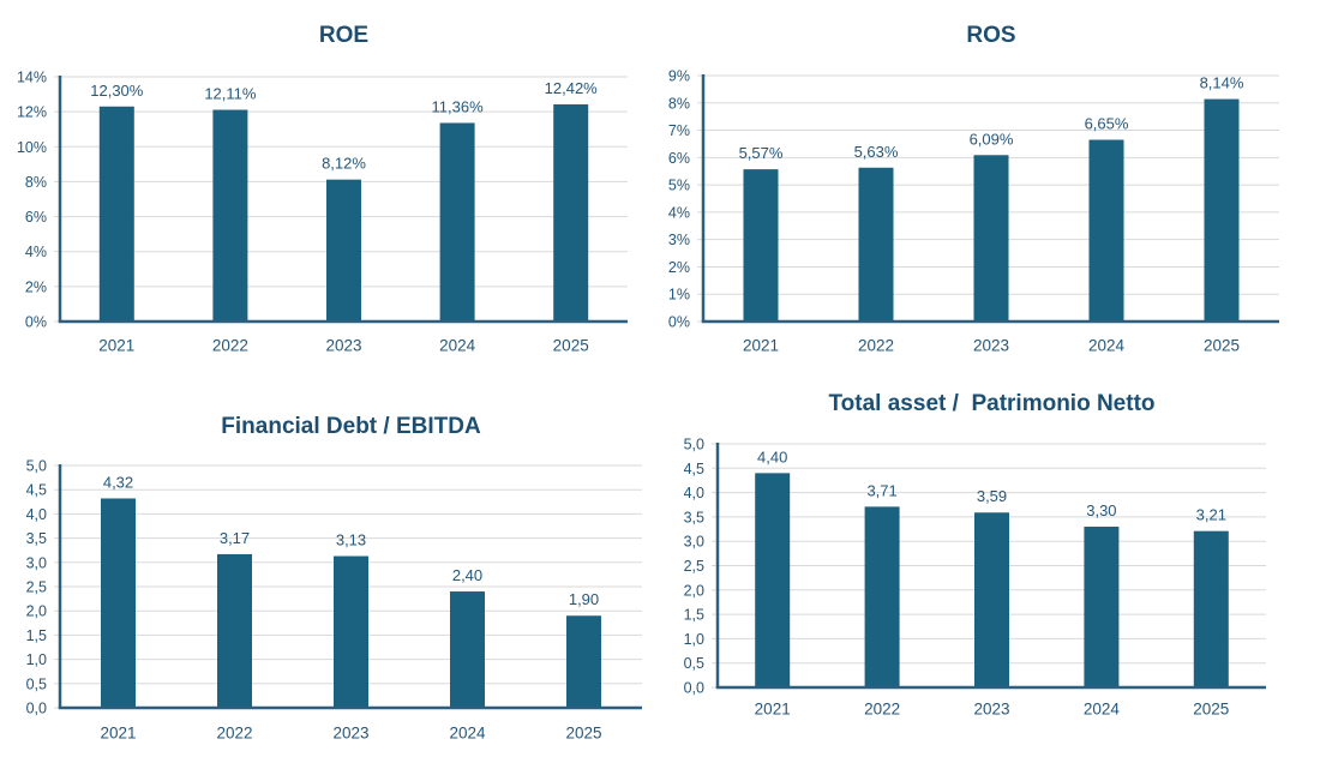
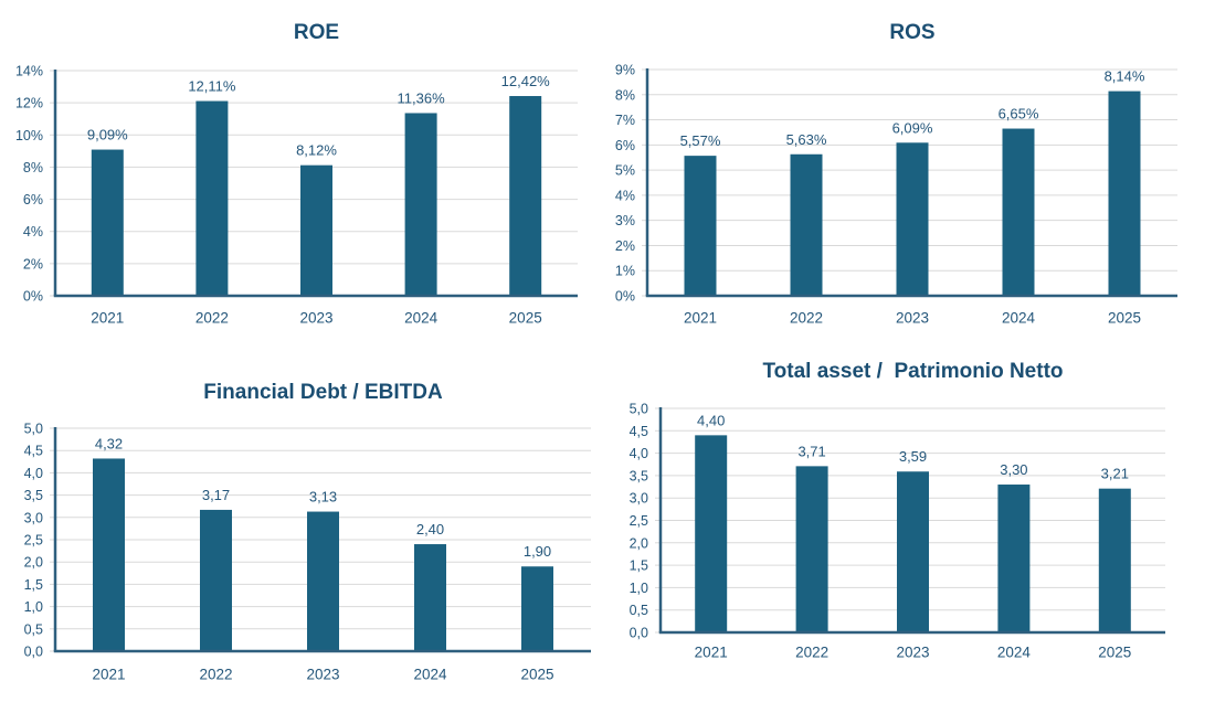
ROE/2021: 12,30% -> 9,09%
